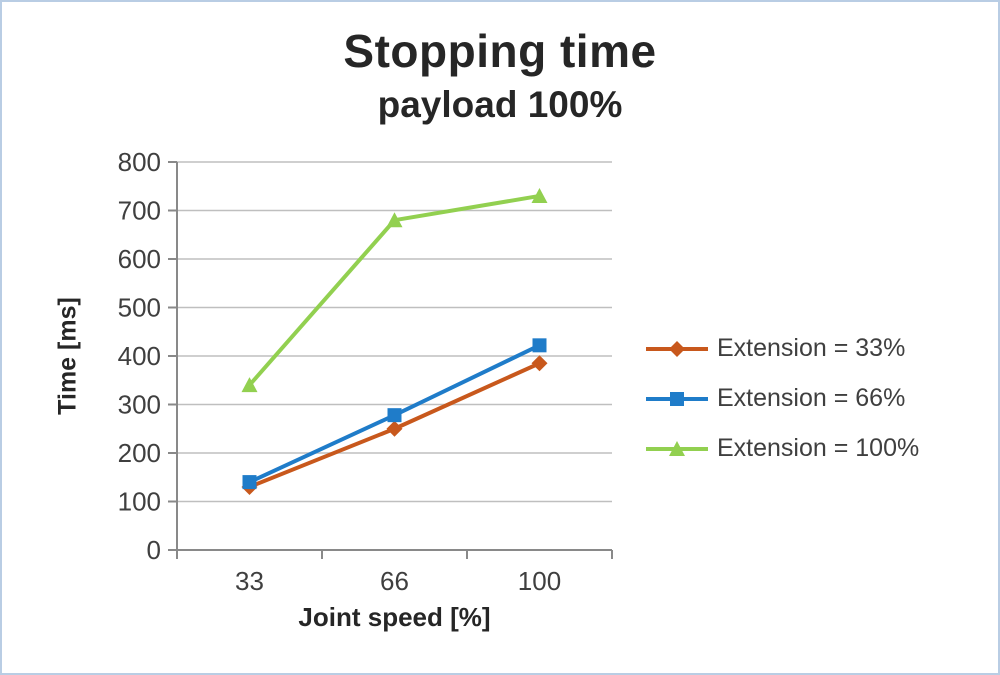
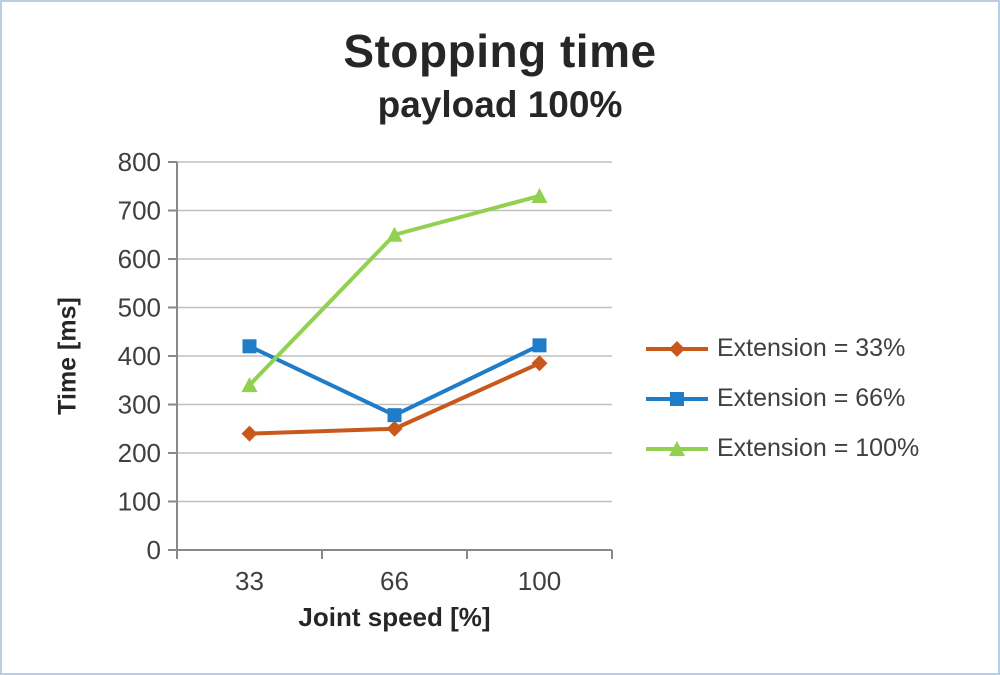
Extension = 33%/33: 130 -> 240
Extension = 66%/33: 140 -> 420
Extension = 100%/66: 680 -> 650
